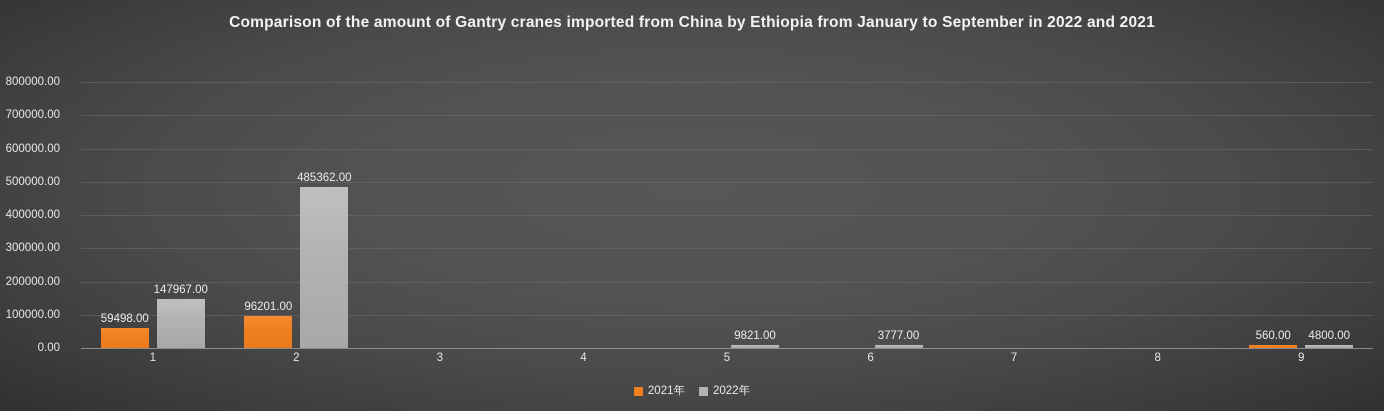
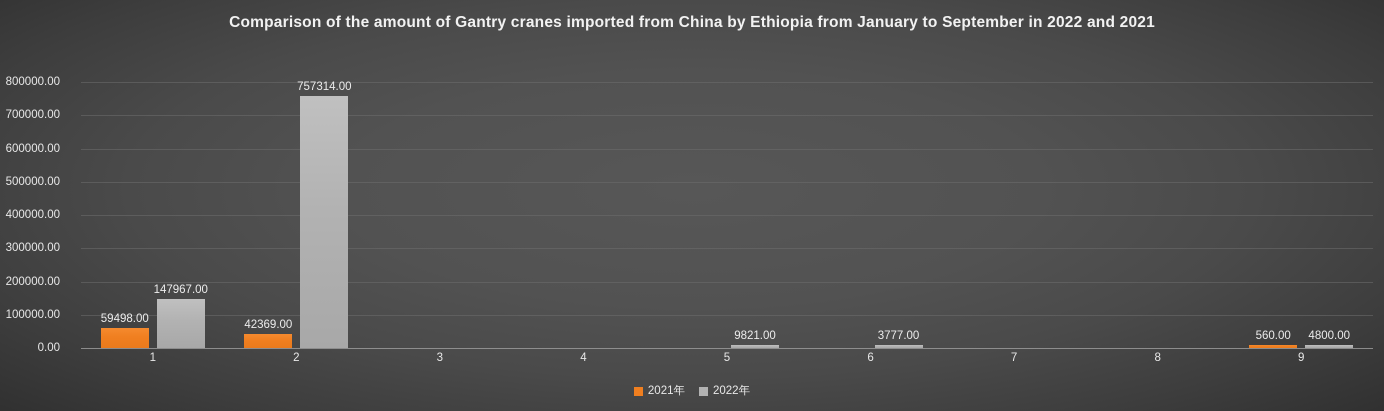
2021年/2: 96201.00 -> 42369.00
2022年/2: 485362.00 -> 757314.00
